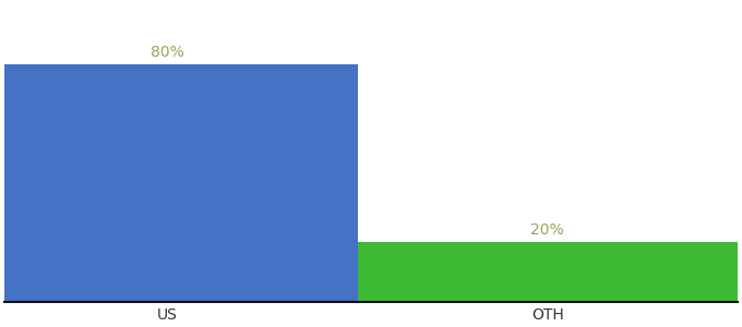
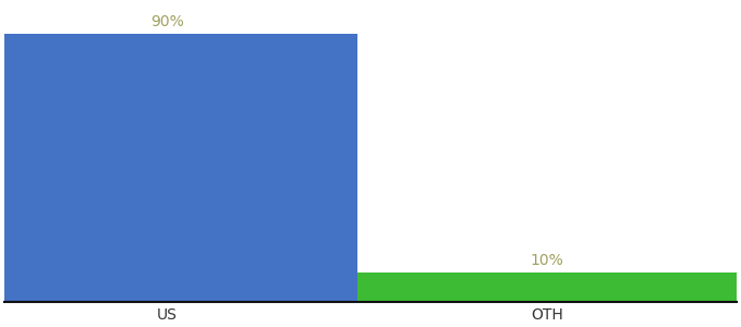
US: 80% -> 90%
OTH: 20% -> 10%
